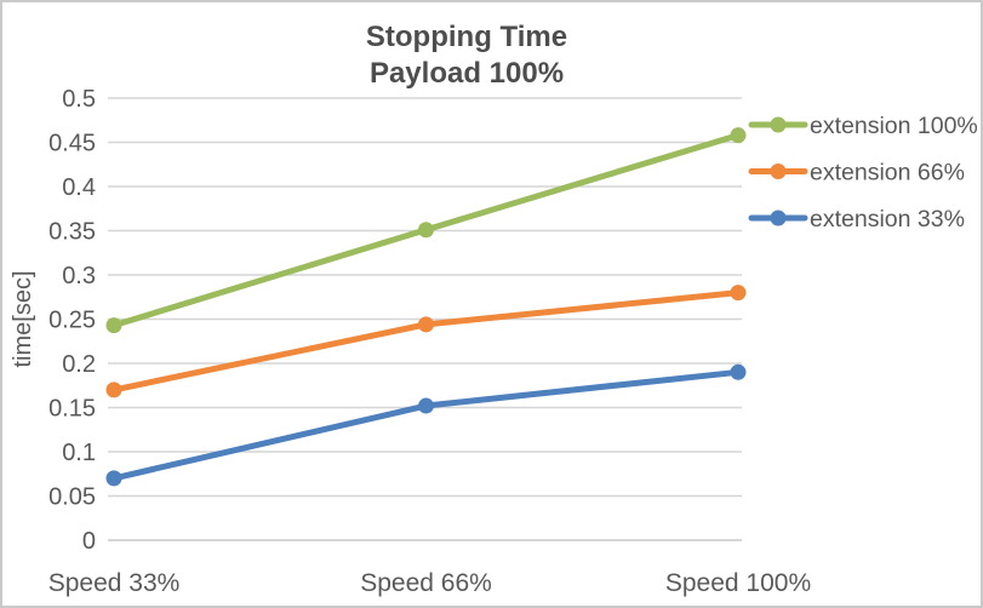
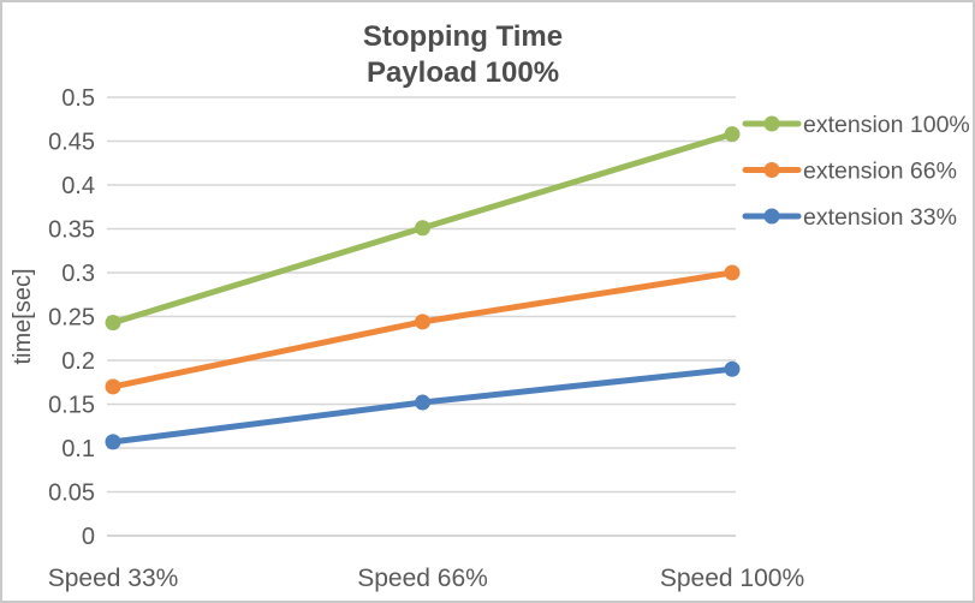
extension 33%/Speed 33%: 0.07 -> 0.11
extension 66%/Speed 100%: 0.28 -> 0.30
